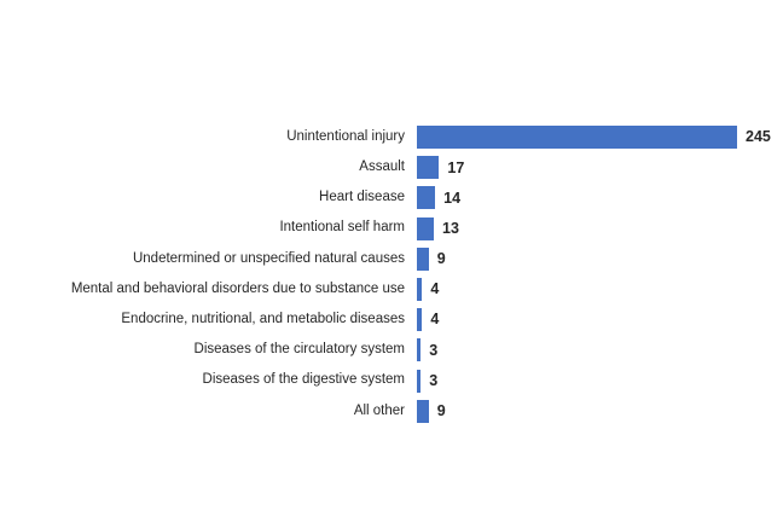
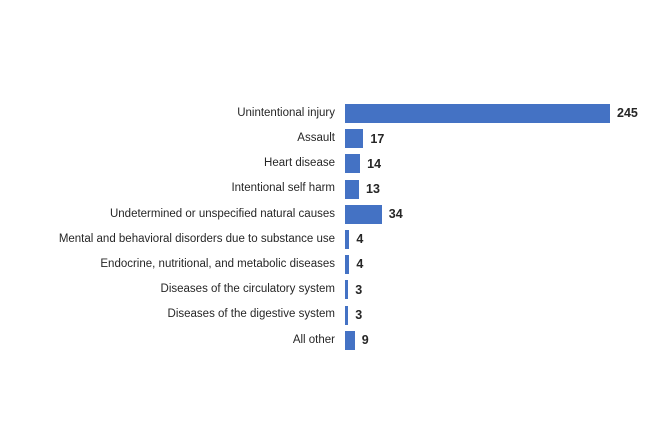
Undetermined or unspecified natural causes: 9 -> 34
